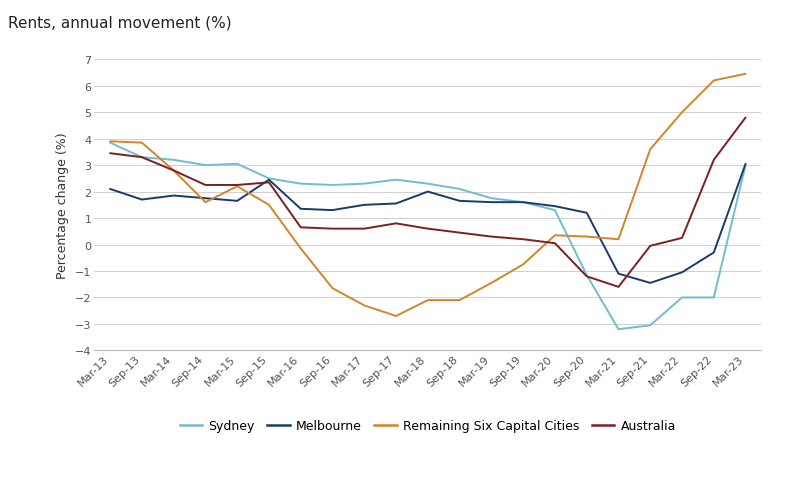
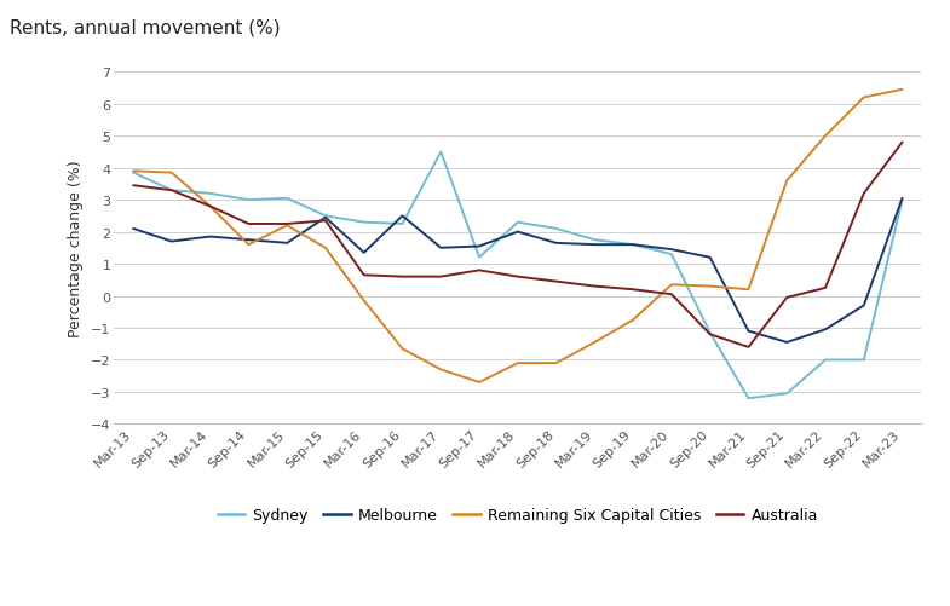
Melbourne/Sep-16: 1.30 -> 2.50
Sydney/Mar-17: 2.30 -> 4.50
Sydney/Sep-17: 2.45 -> 1.20
